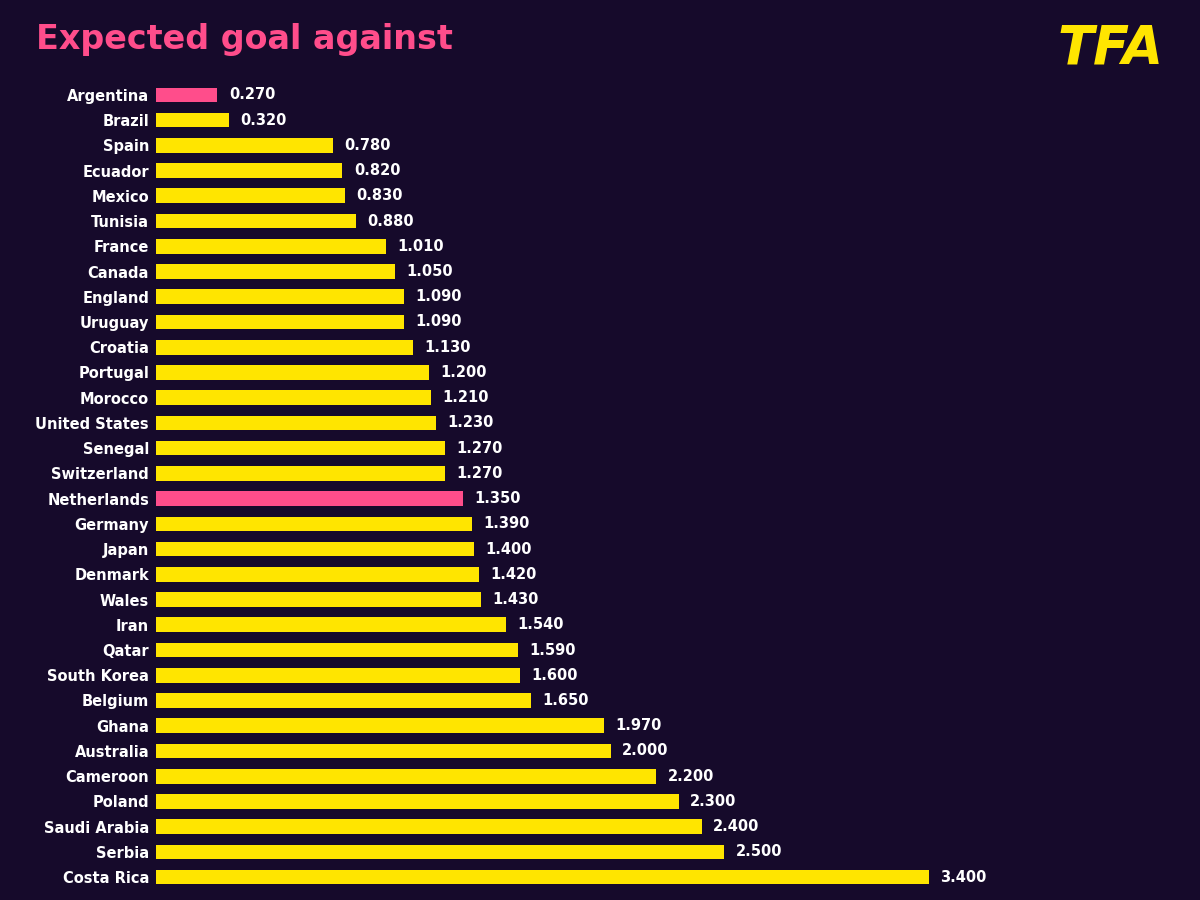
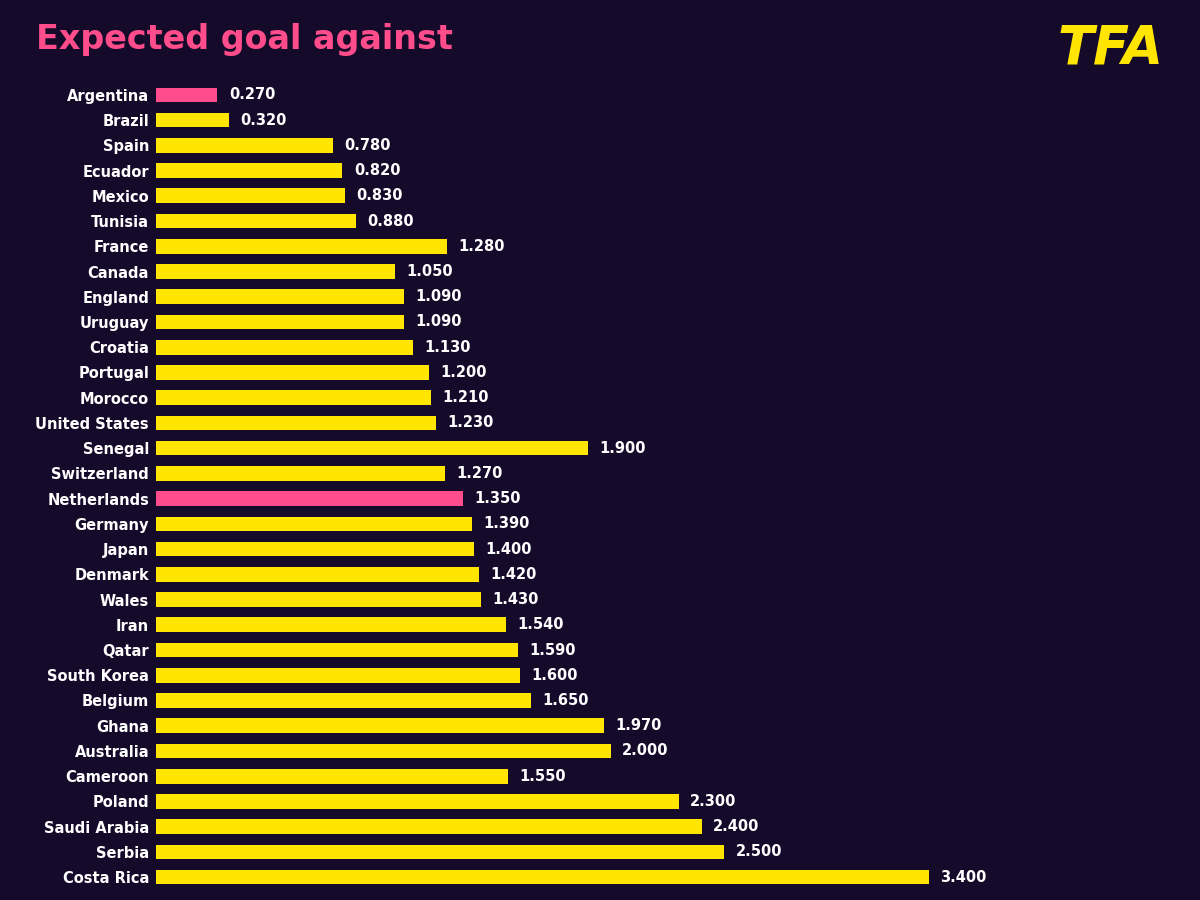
France: 1.010 -> 1.280
Senegal: 1.270 -> 1.900
Cameroon: 2.200 -> 1.550
